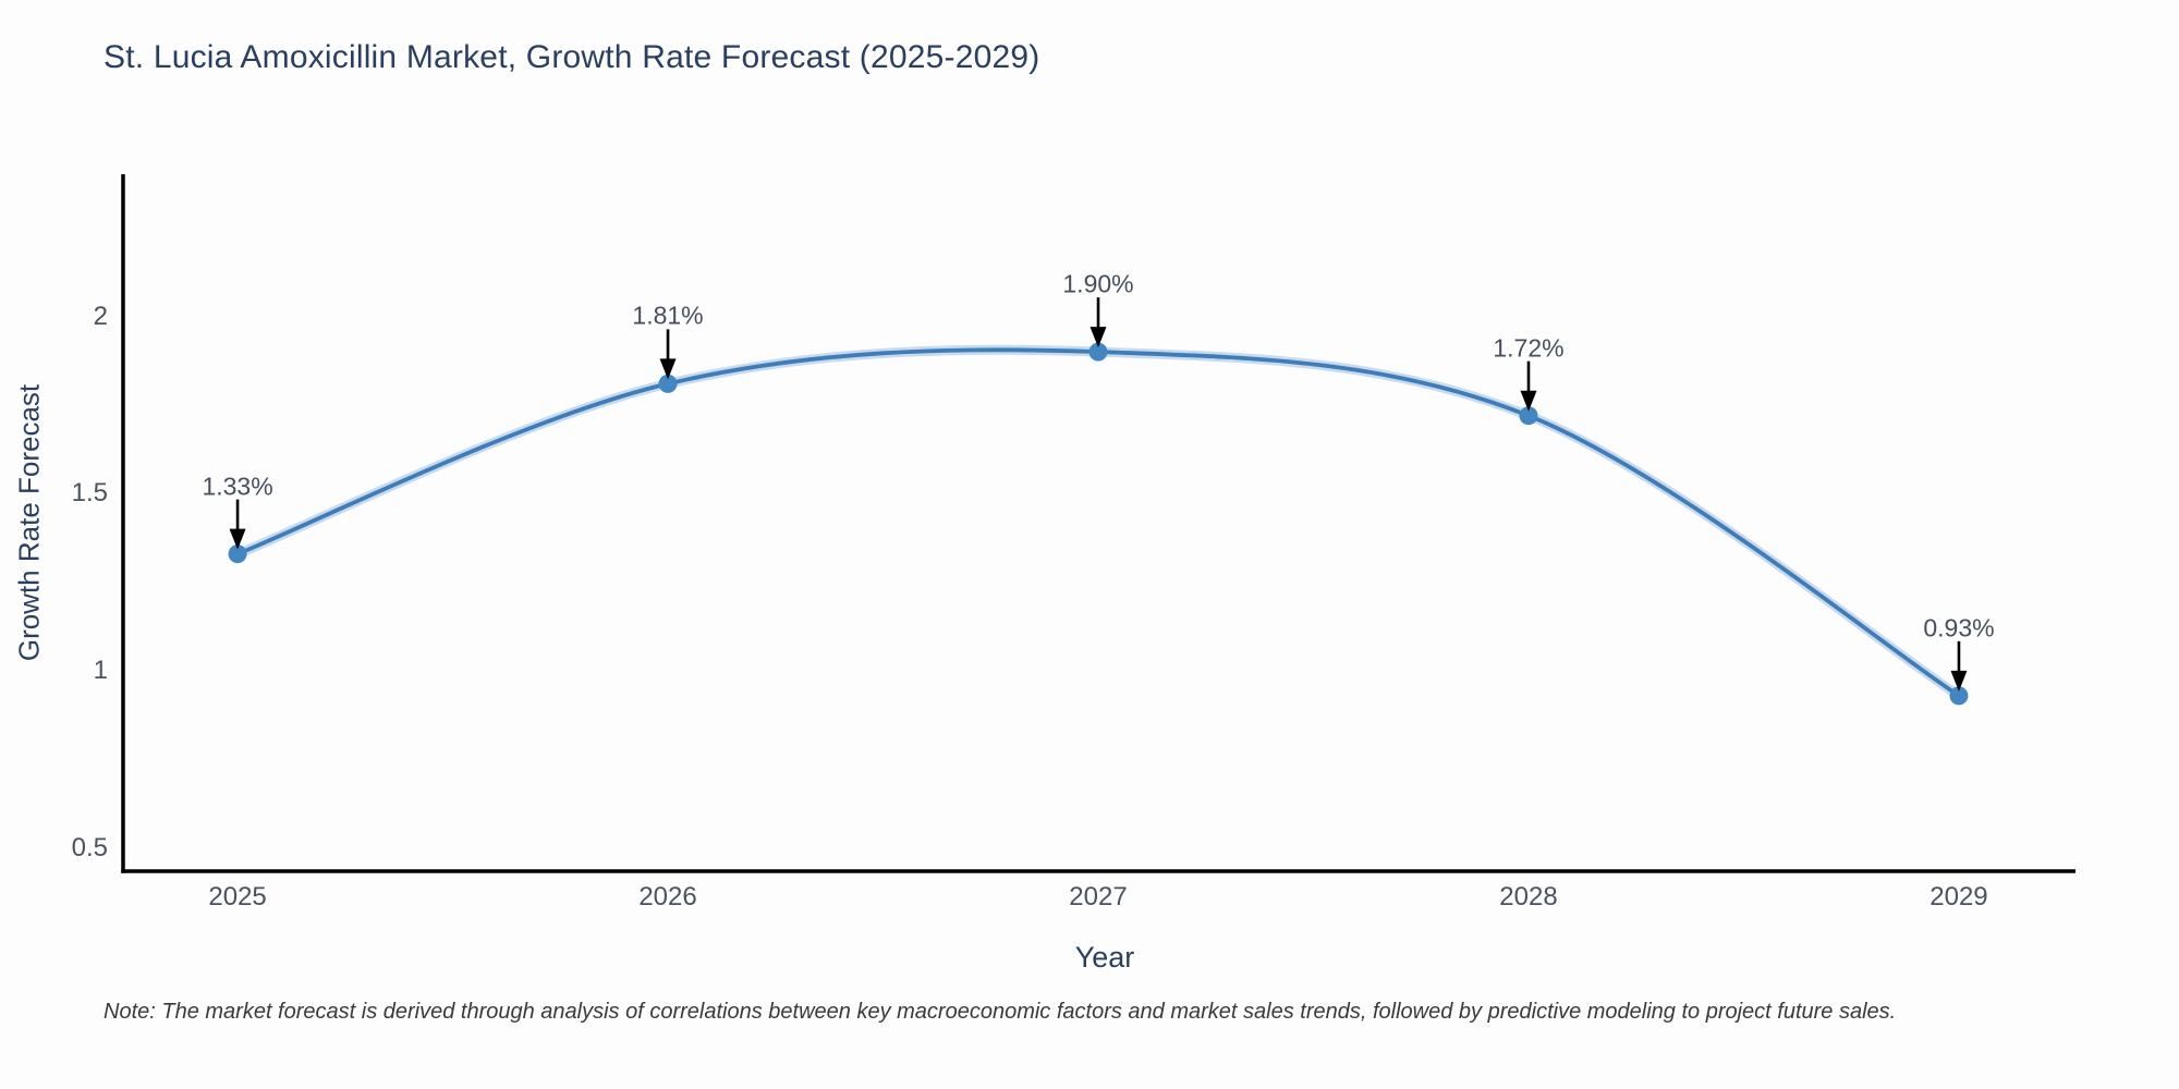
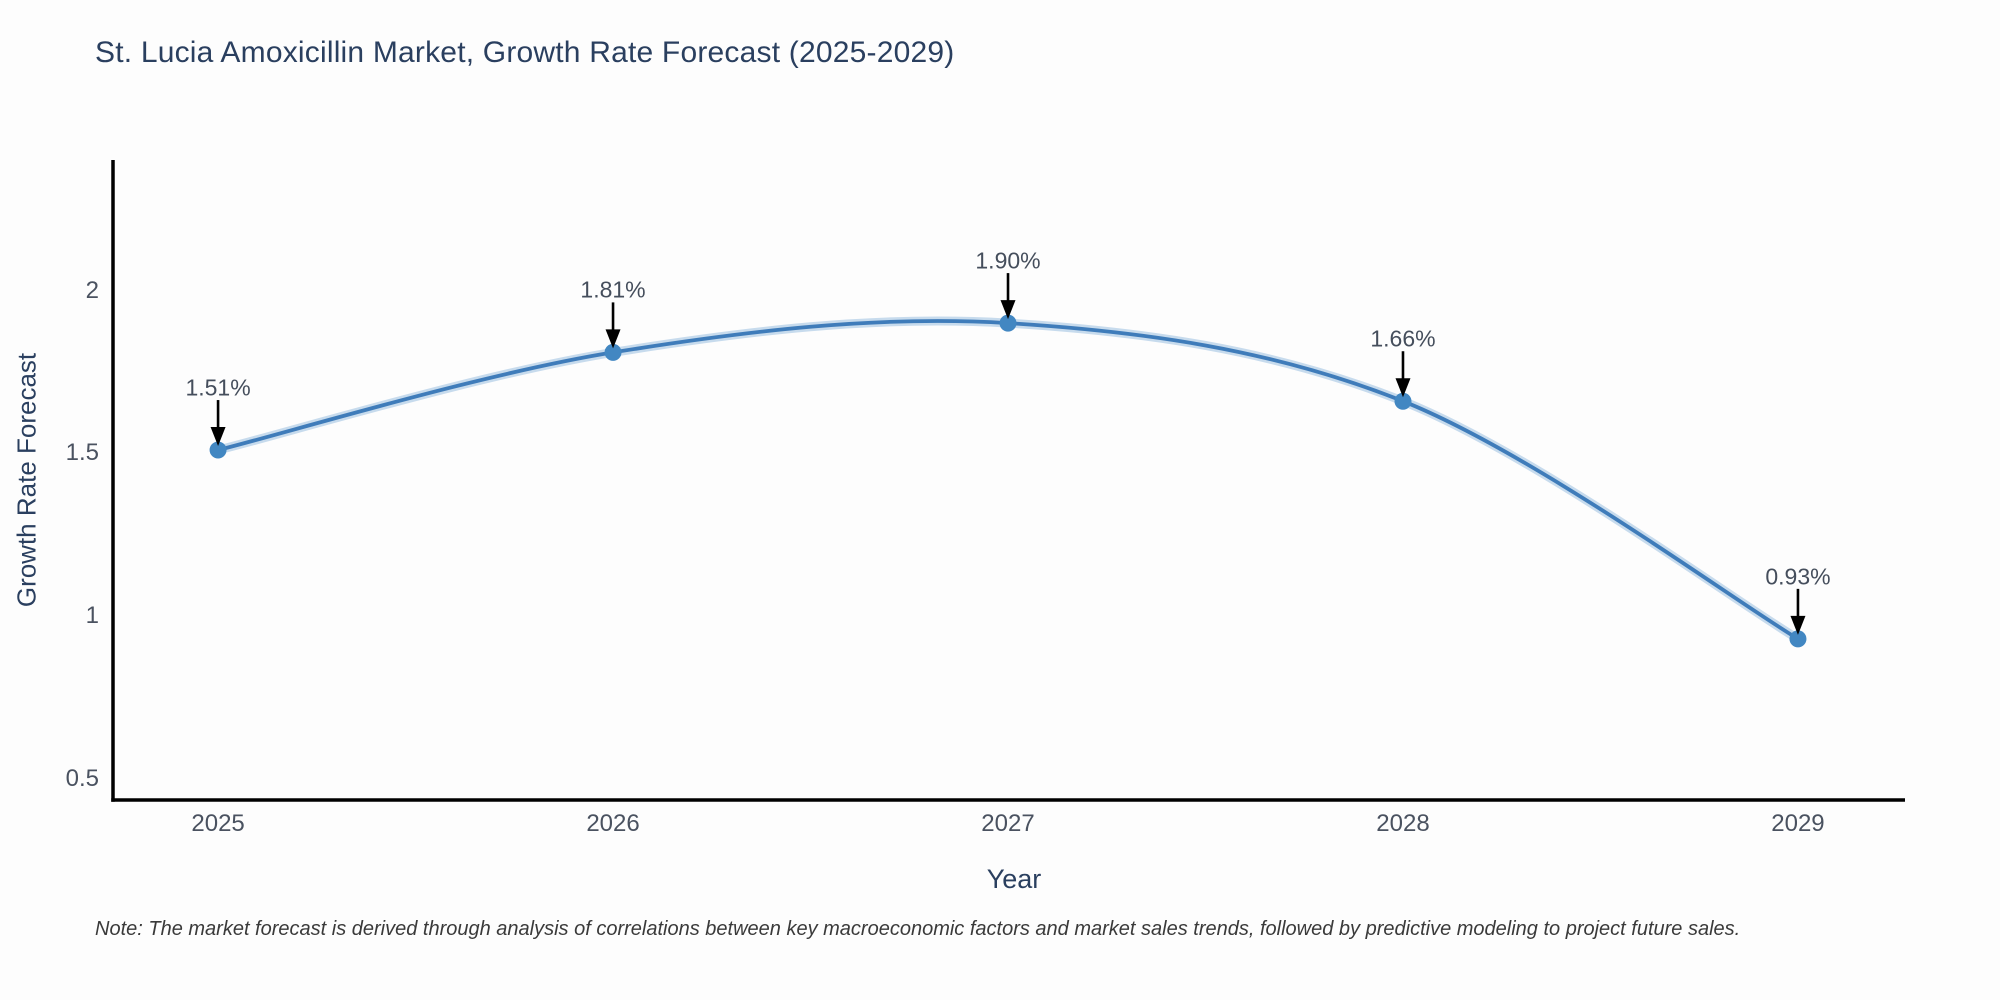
2025: 1.33% -> 1.51%
2028: 1.72% -> 1.66%
